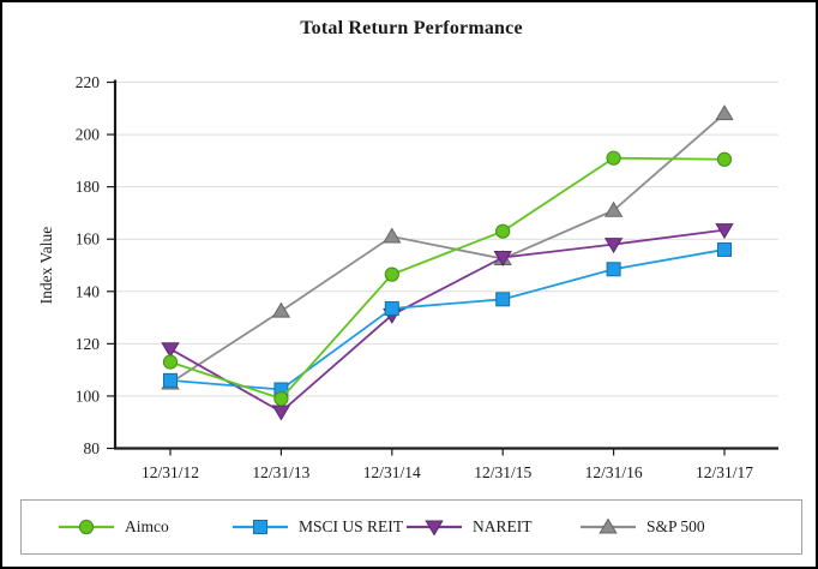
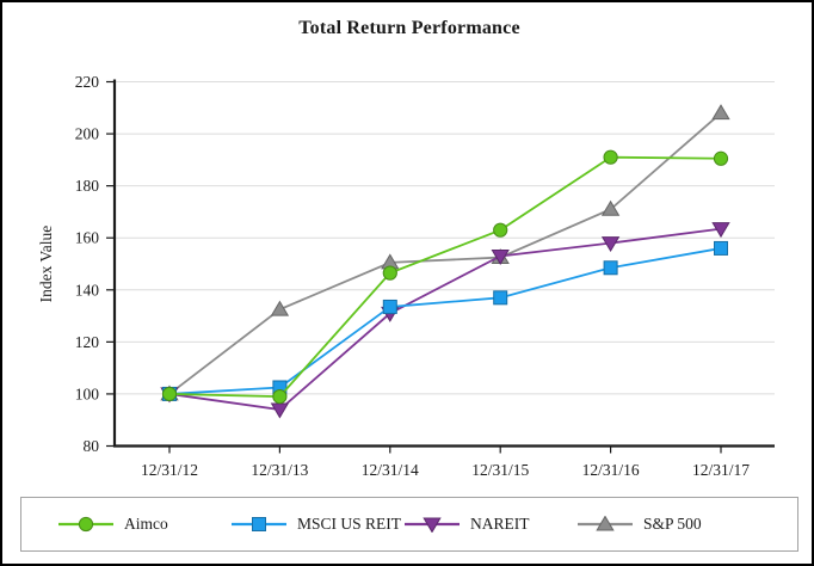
Aimco/12/31/12: 113 -> 100
MSCI US REIT/12/31/12: 106 -> 100
NAREIT/12/31/12: 118 -> 100
S&P 500/12/31/12: 105 -> 100
S&P 500/12/31/14: 161 -> 150
